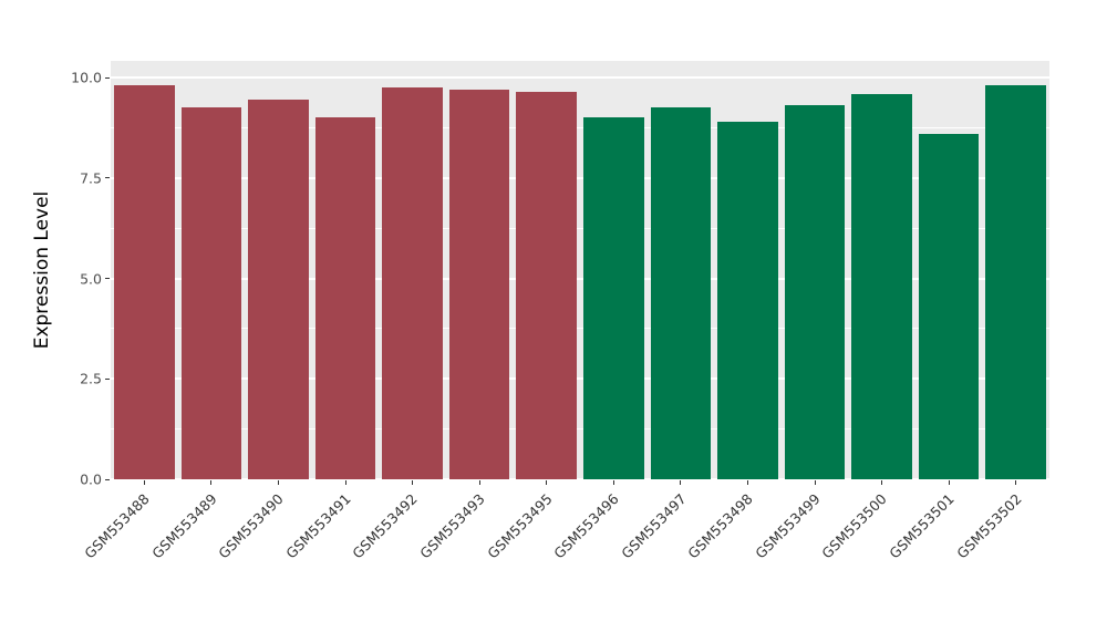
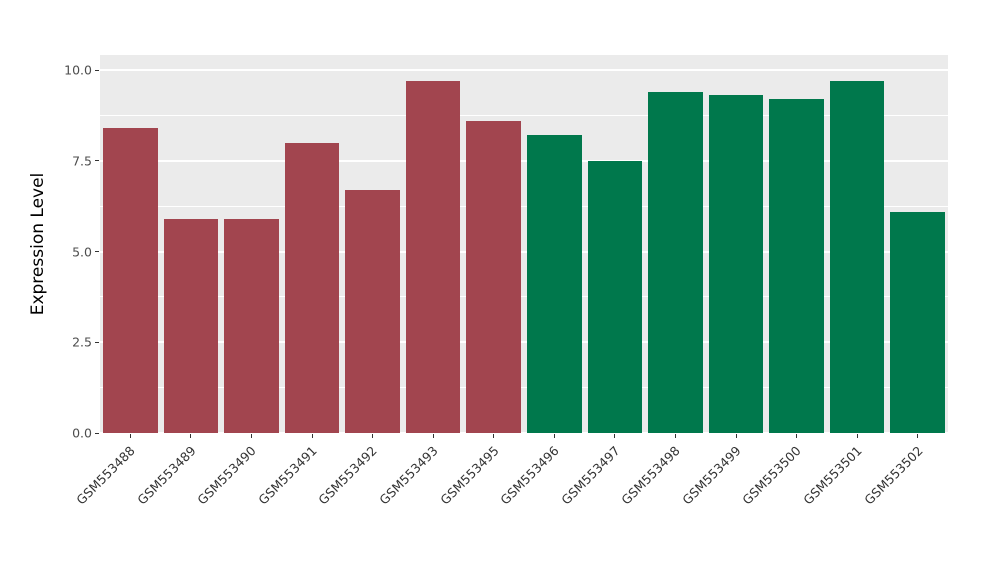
GSM553488: 9.8 -> 8.4
GSM553489: 9.2 -> 5.9
GSM553490: 9.4 -> 5.9
GSM553491: 9.0 -> 8.0
GSM553492: 9.8 -> 6.7
GSM553495: 9.7 -> 8.6
GSM553496: 9.0 -> 8.2
GSM553497: 9.2 -> 7.5
GSM553498: 8.9 -> 9.4
GSM553500: 9.6 -> 9.2
GSM553501: 8.6 -> 9.7
GSM553502: 9.8 -> 6.1
